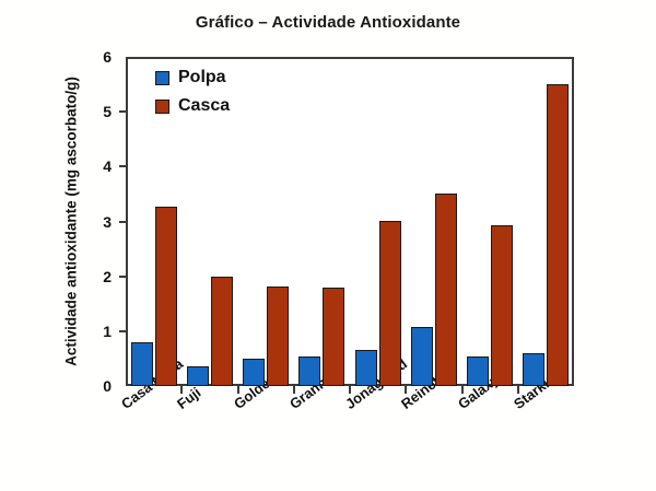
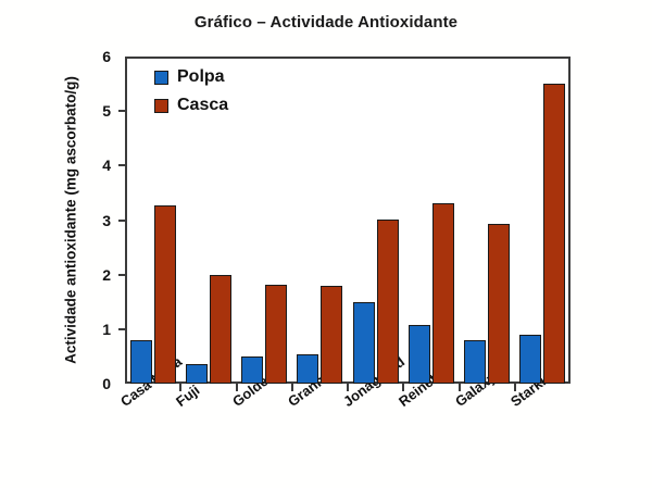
Polpa/Jonagored: 0.7 -> 1.5
Casca/Reineta: 3.5 -> 3.3
Polpa/Galaxy: 0.5 -> 0.8
Polpa/Starking: 0.6 -> 0.9
